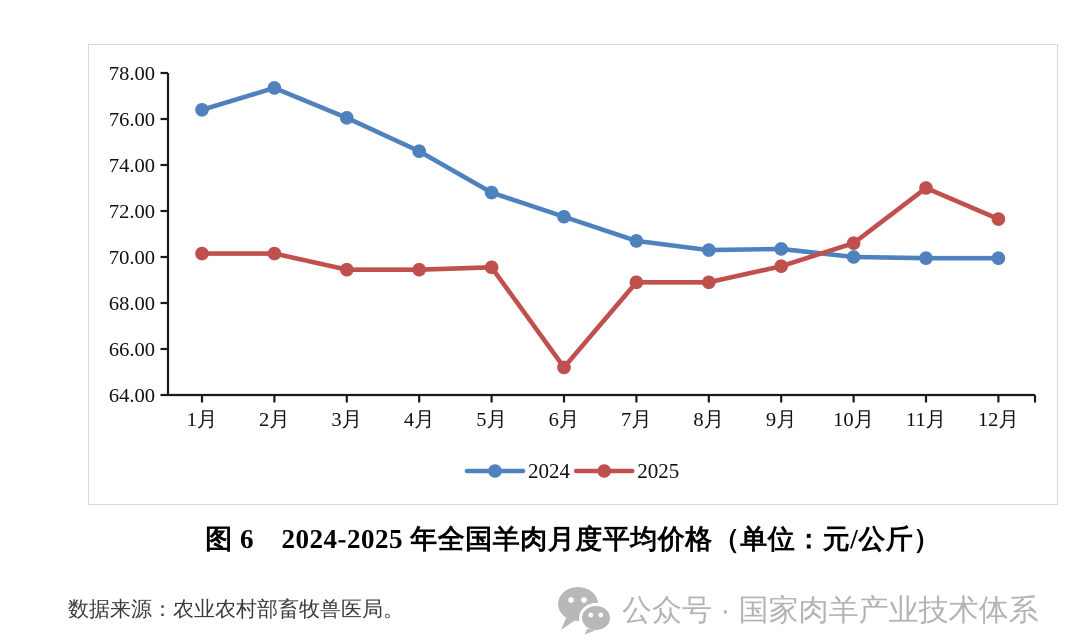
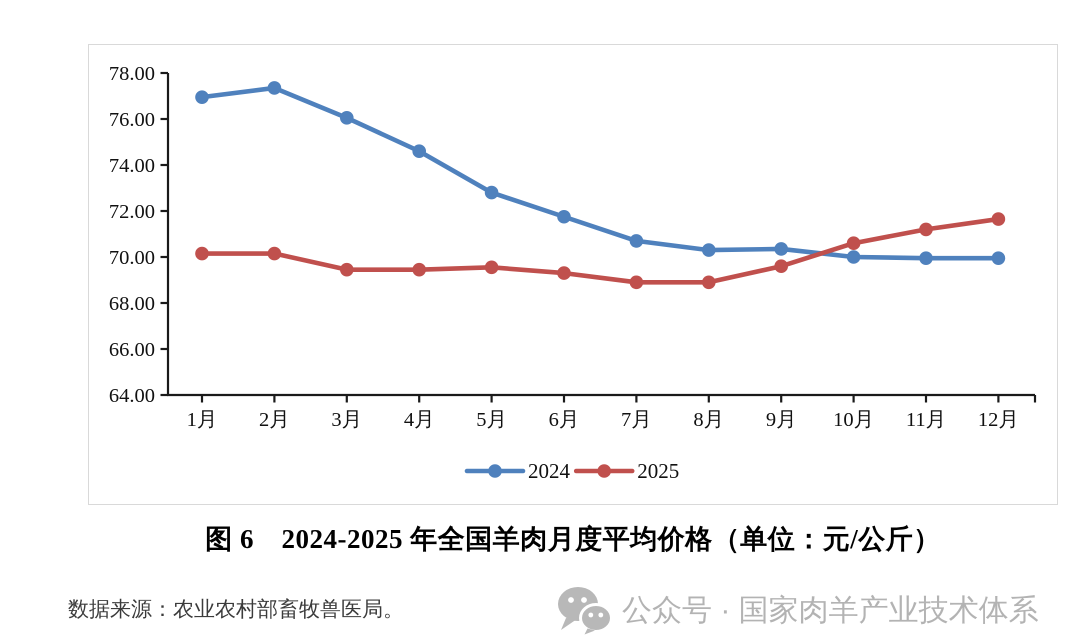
2024/1月: 76.4 -> 77.0
2025/6月: 65.2 -> 69.3
2025/11月: 73.0 -> 71.2
